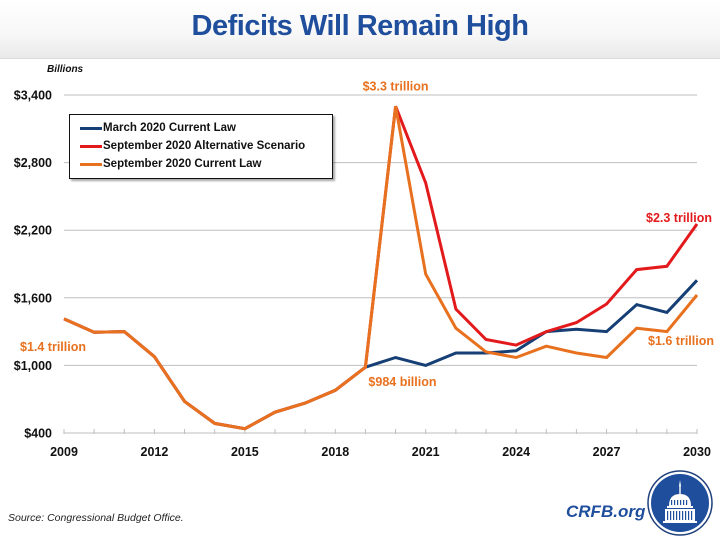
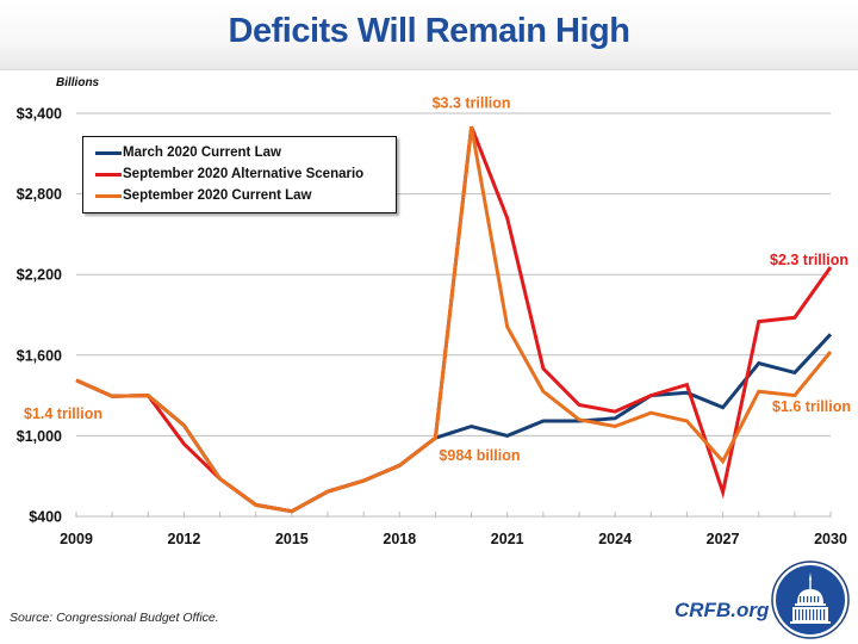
September 2020 Alternative Scenario/2012: $1080 -> $940
March 2020 Current Law/2027: $1300 -> $1210
September 2020 Alternative Scenario/2027: $1540 -> $580
September 2020 Current Law/2027: $1070 -> $810
